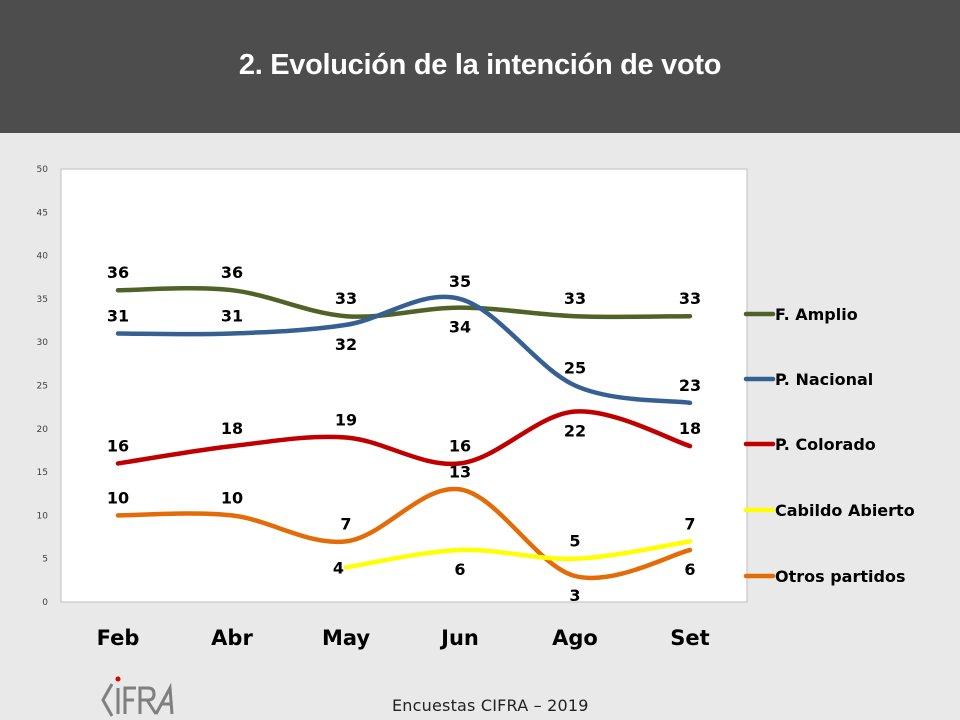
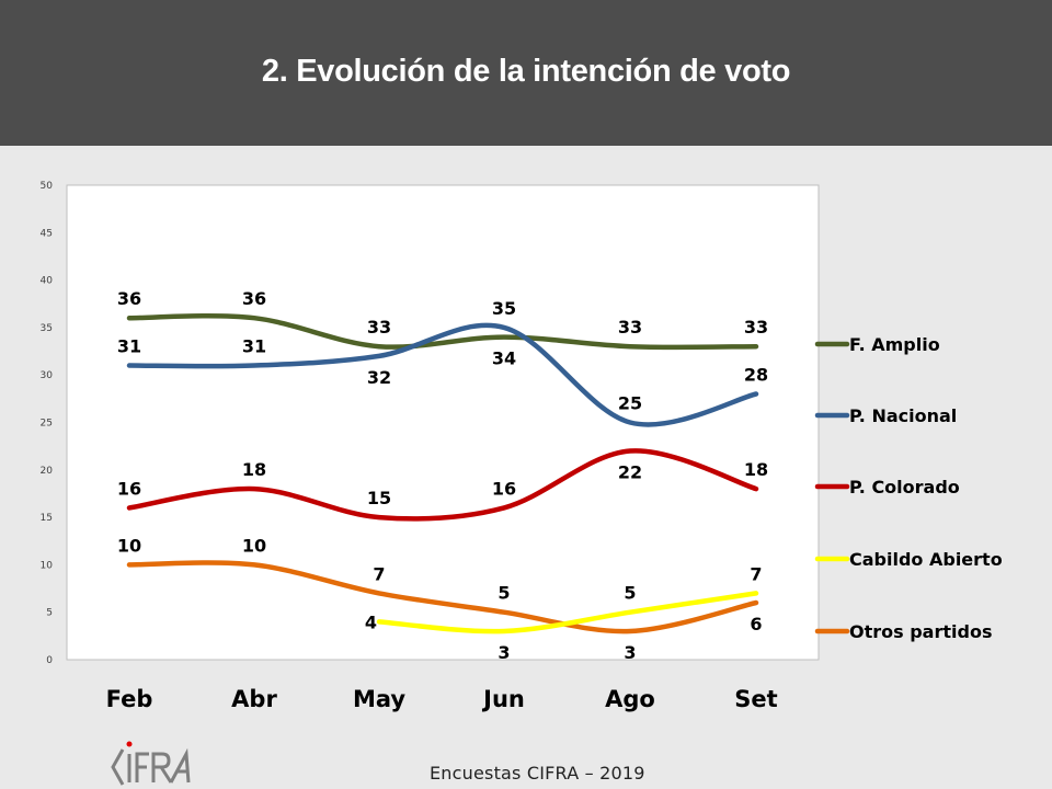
P. Colorado/May: 19 -> 15
Cabildo Abierto/Jun: 6 -> 3
Otros partidos/Jun: 13 -> 5
P. Nacional/Set: 23 -> 28
